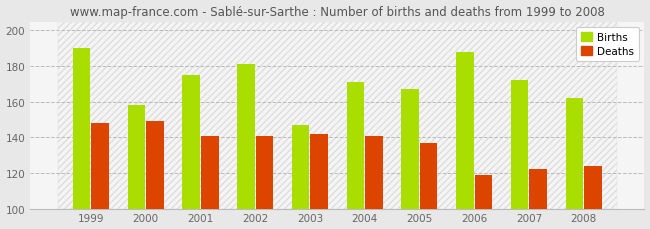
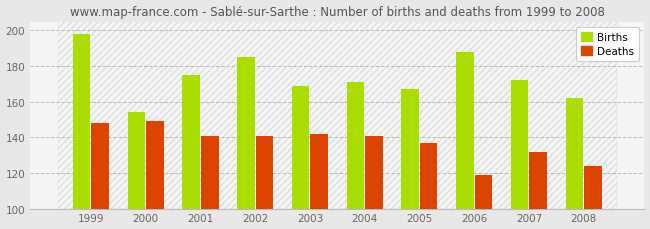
Births/1999: 190 -> 198
Births/2000: 158 -> 154
Births/2002: 181 -> 185
Births/2003: 147 -> 169
Deaths/2007: 122 -> 132
